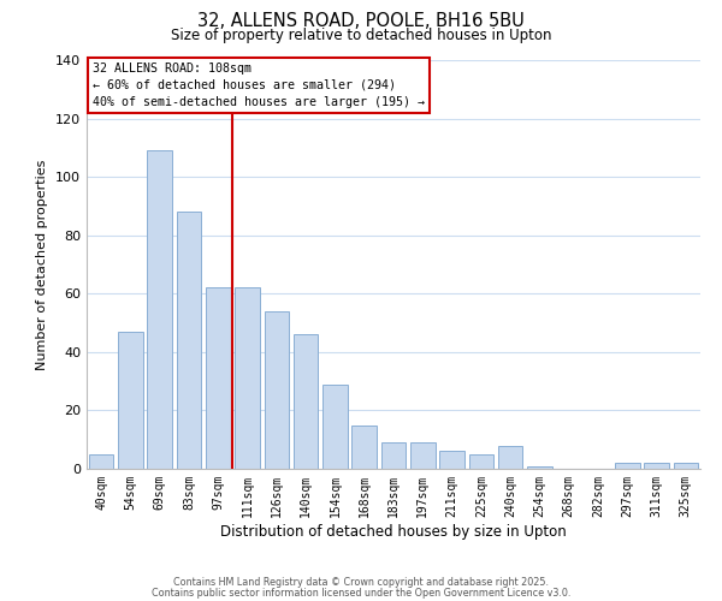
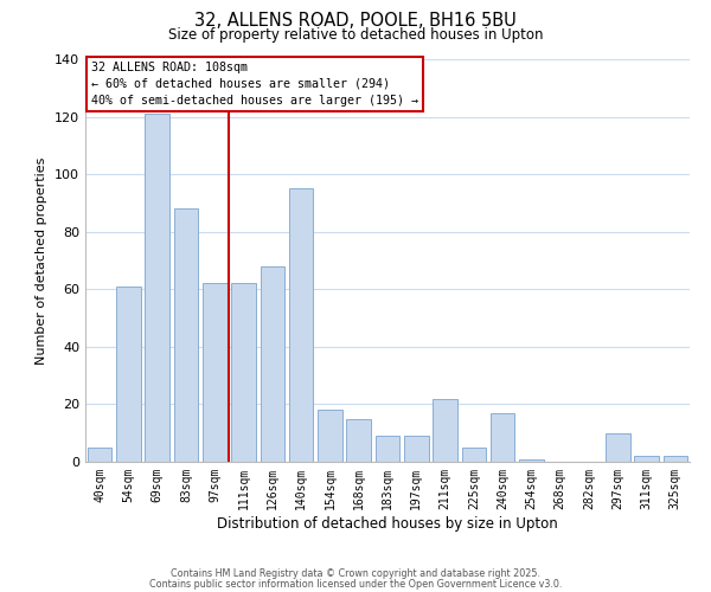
54sqm: 47 -> 61
69sqm: 109 -> 121
126sqm: 54 -> 68
140sqm: 46 -> 95
154sqm: 29 -> 18
211sqm: 6 -> 22
240sqm: 8 -> 17
297sqm: 2 -> 10
